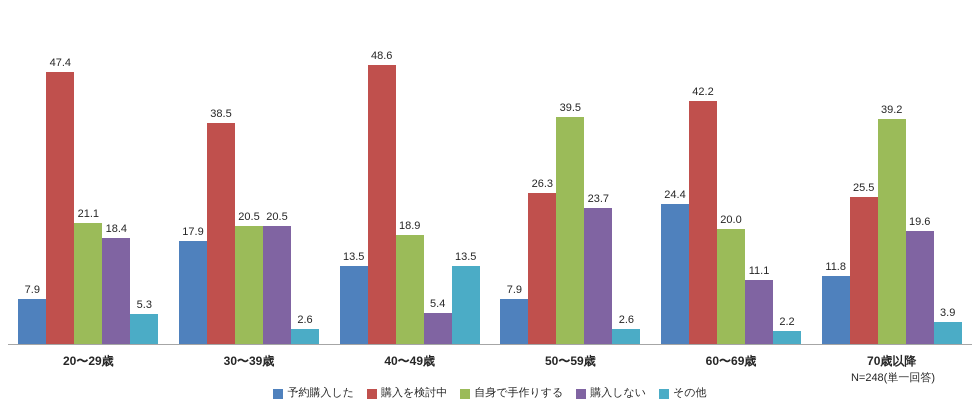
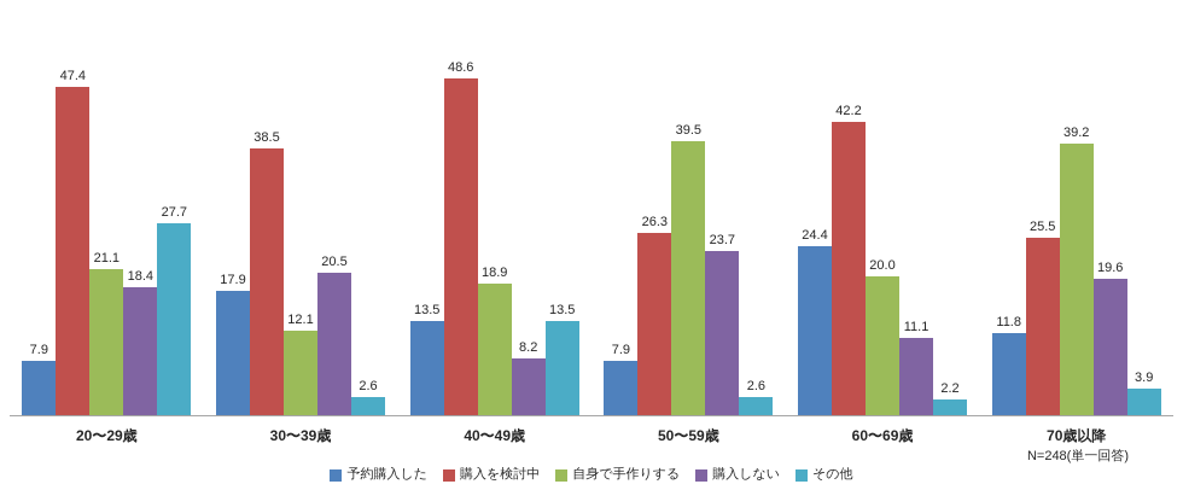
その他/20〜29歳: 5.3 -> 27.7
自身で手作りする/30〜39歳: 20.5 -> 12.1
購入しない/40〜49歳: 5.4 -> 8.2
